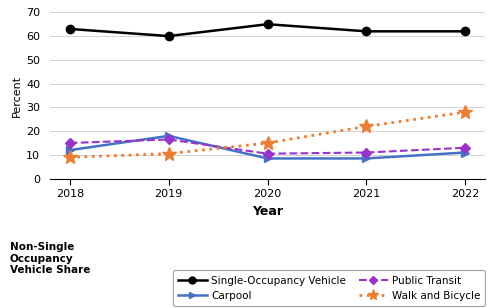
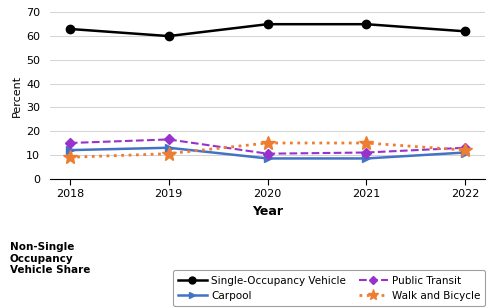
Carpool/2019: 18.0 -> 13.0
Single-Occupancy Vehicle/2021: 62 -> 65
Walk and Bicycle/2021: 22.0 -> 15.0
Walk and Bicycle/2022: 28.0 -> 12.0
